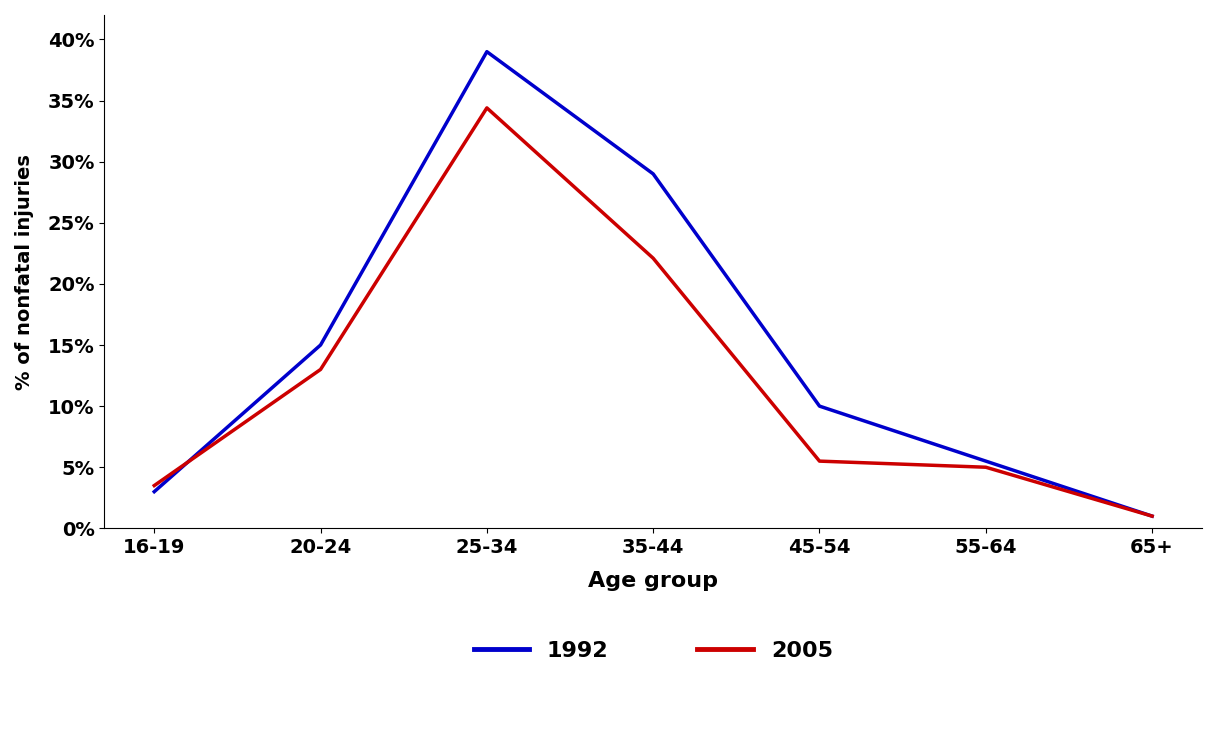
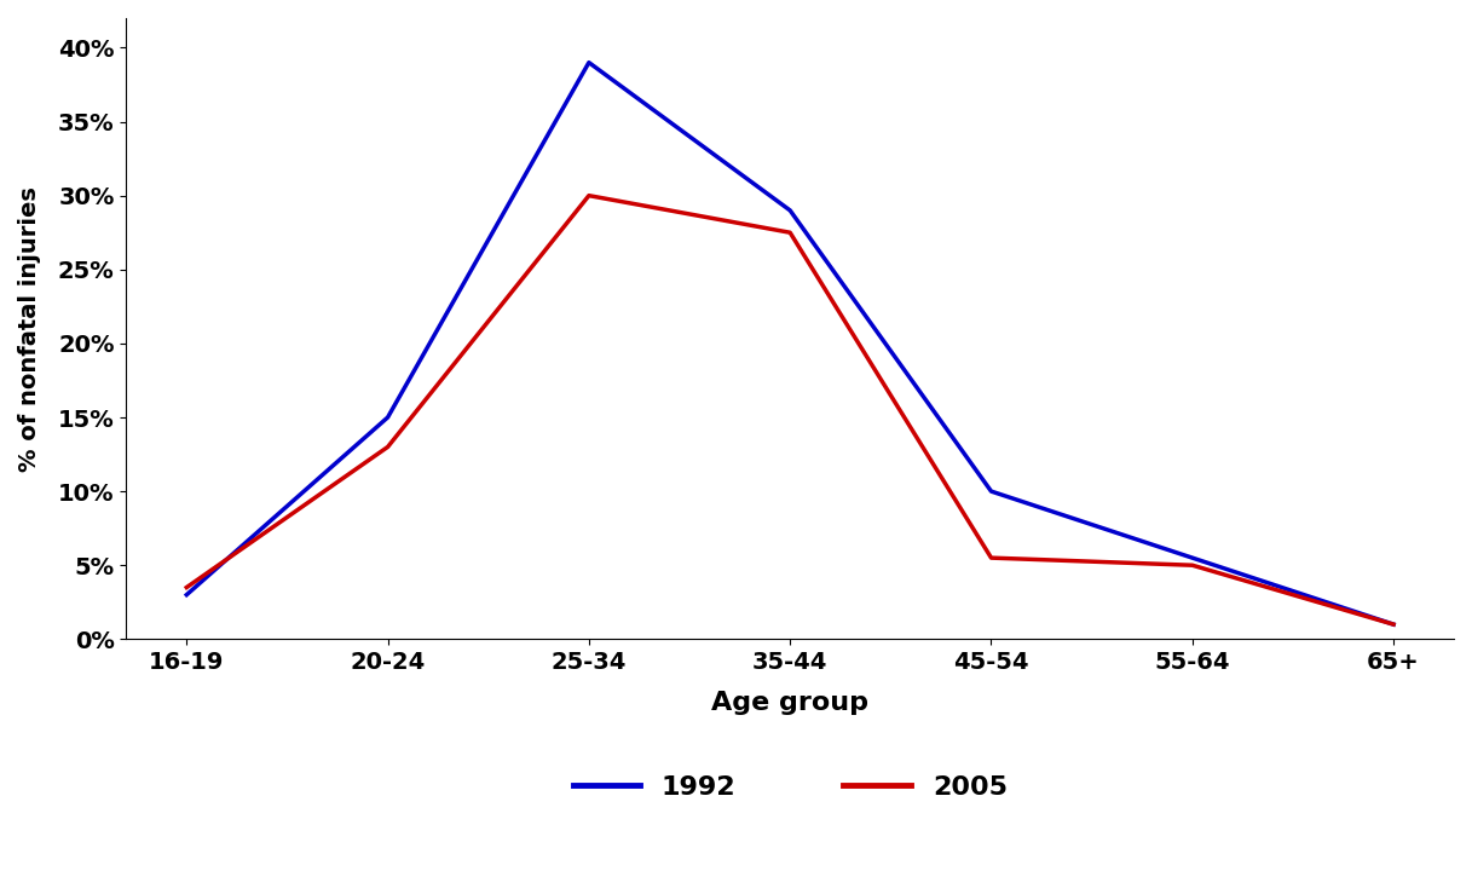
2005/25-34: 34.4% -> 30.0%
2005/35-44: 22.1% -> 27.5%
